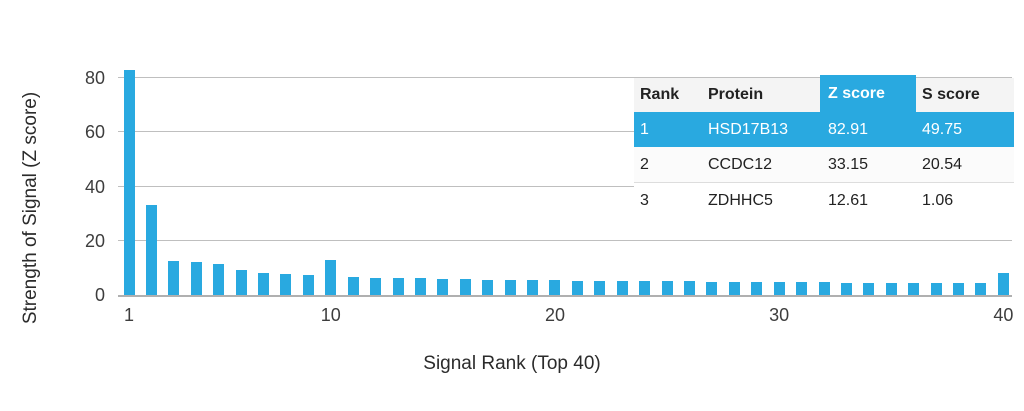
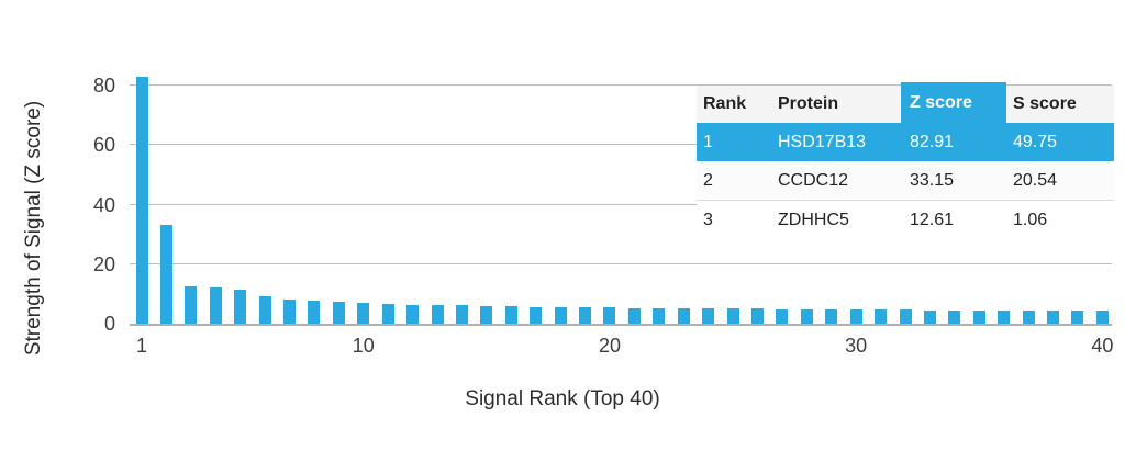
10: 13 -> 7
40: 8 -> 4
